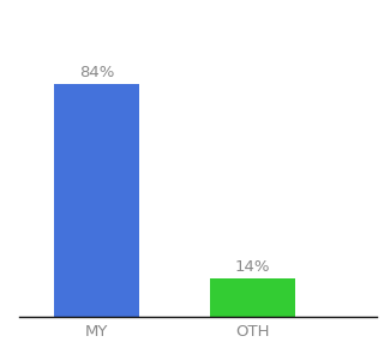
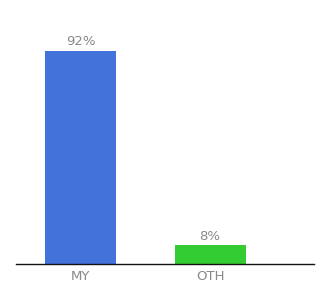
MY: 84% -> 92%
OTH: 14% -> 8%
